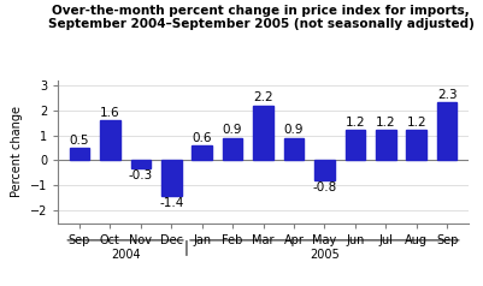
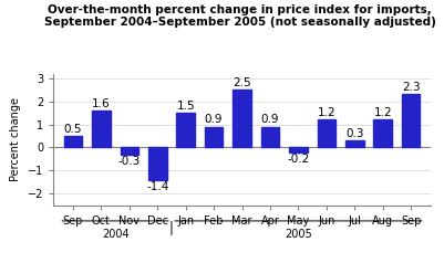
Jan: 0.6 -> 1.5
Mar: 2.2 -> 2.5
May: -0.8 -> -0.2
Jul: 1.2 -> 0.3
